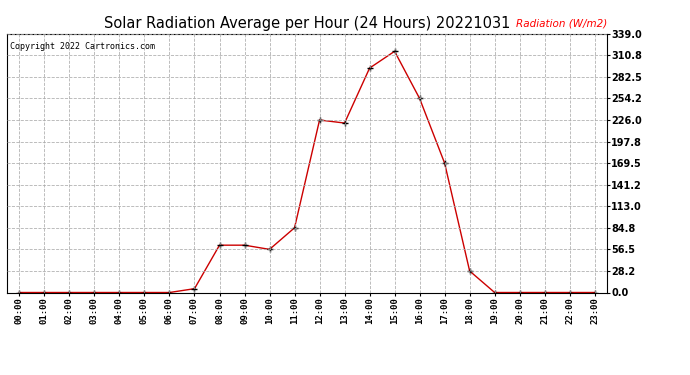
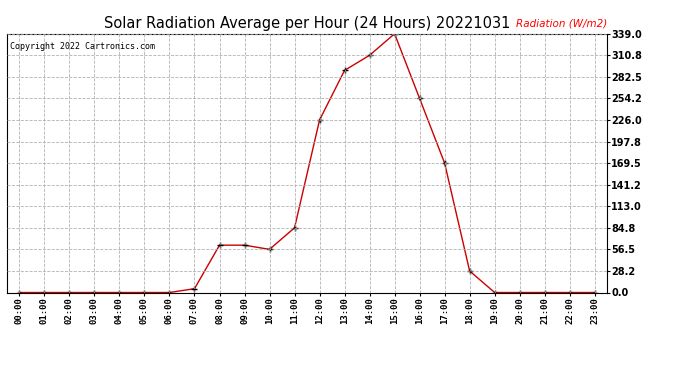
13:00: 222 -> 291
14:00: 294 -> 311
15:00: 316 -> 339
